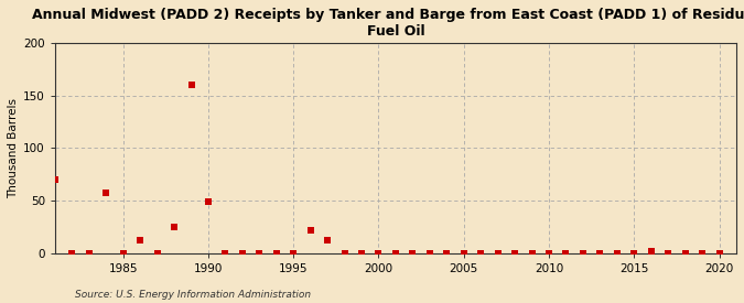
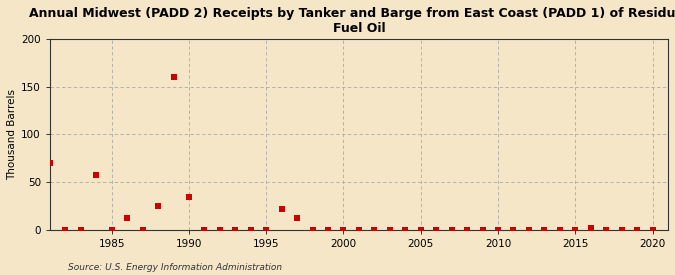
1990: 49 -> 34
